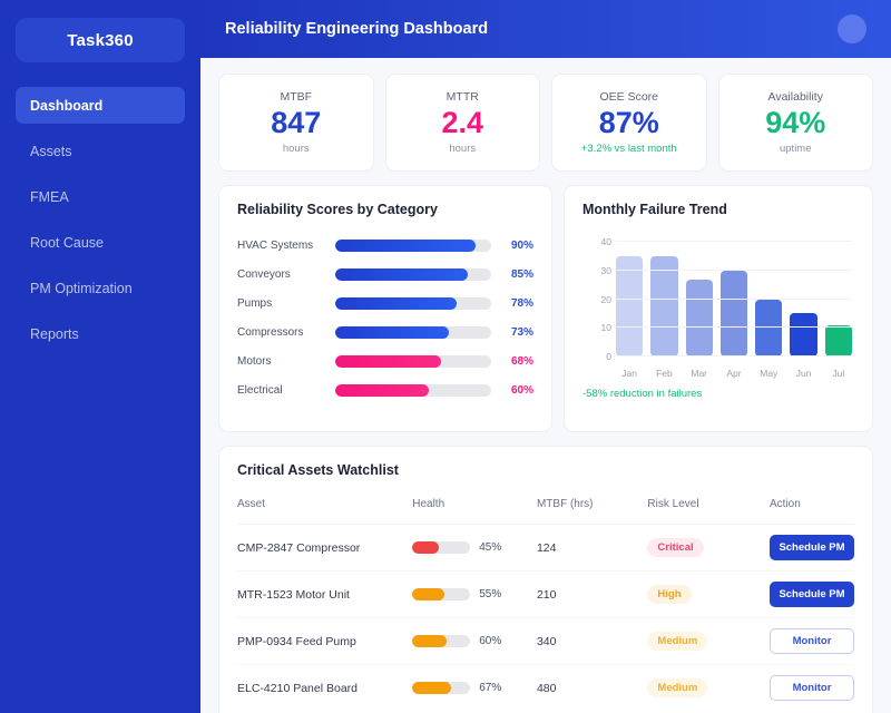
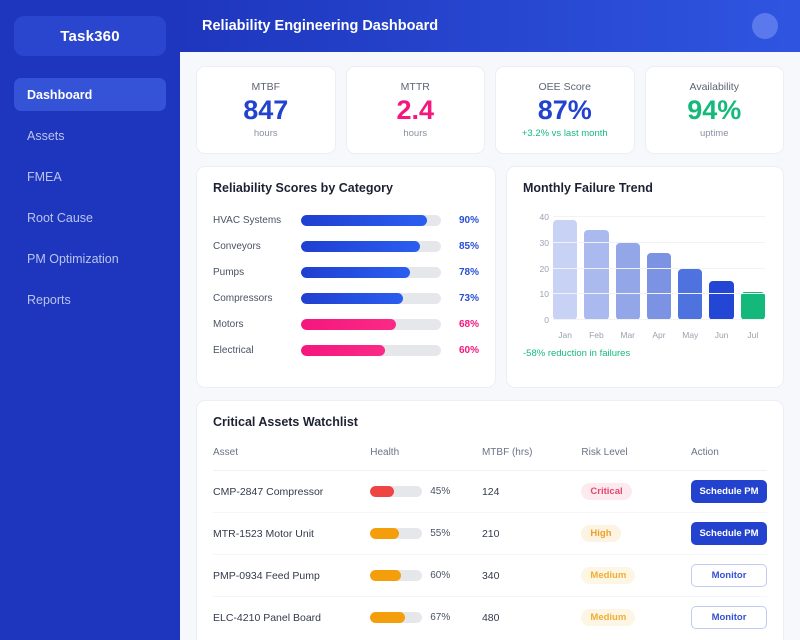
Jan: 35 -> 39
Mar: 27 -> 30
Apr: 30 -> 26
